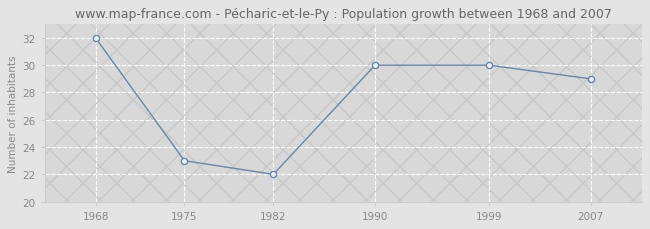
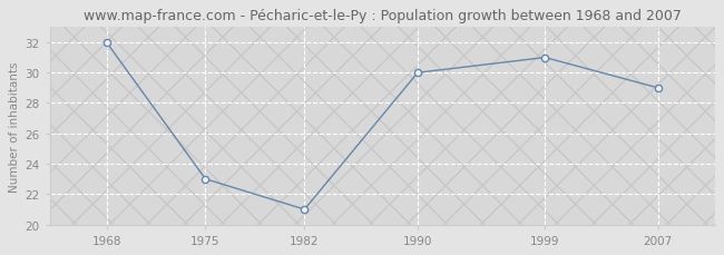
1982: 22 -> 21
1999: 30 -> 31
